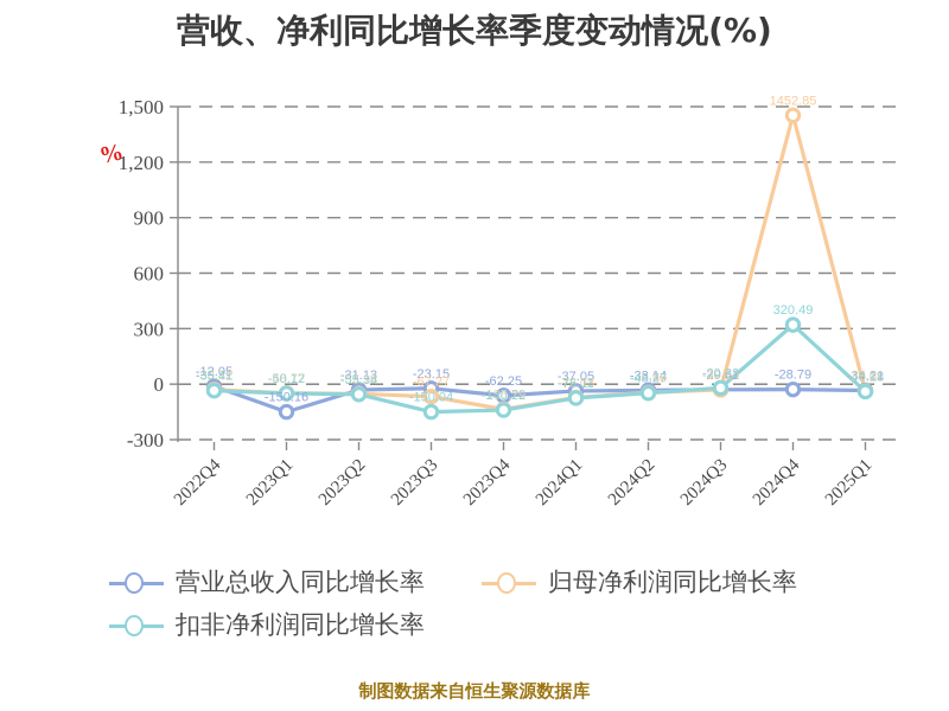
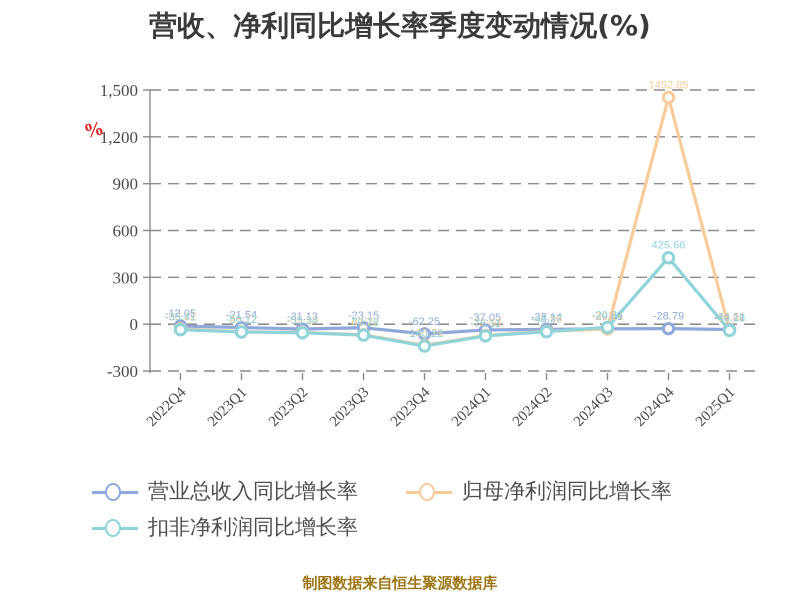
营业总收入同比增长率/2023Q1: -150.16 -> -21.54
扣非净利润同比增长率/2023Q3: -150.04 -> -70.18
扣非净利润同比增长率/2024Q4: 320.49 -> 425.66
